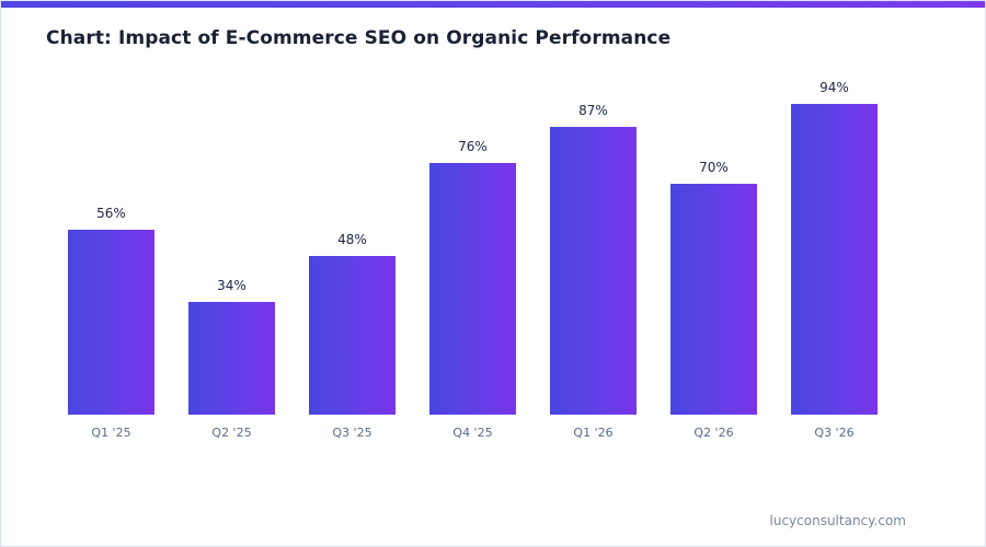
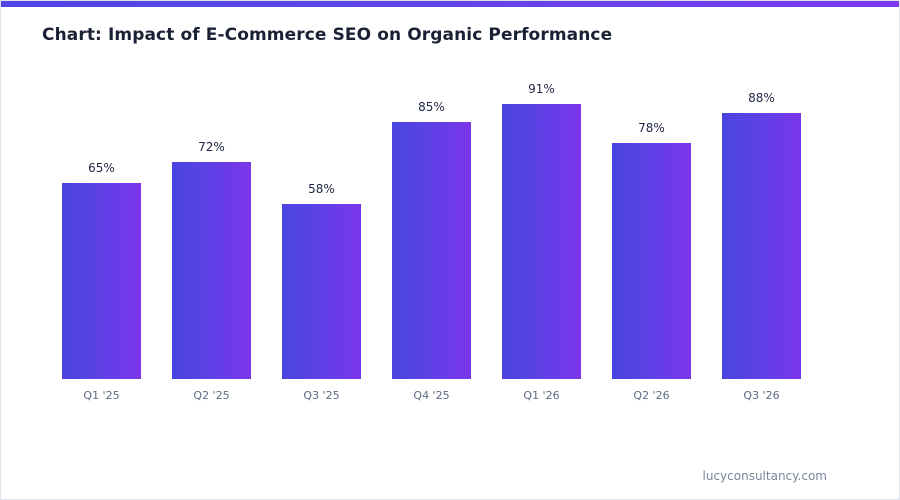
Q1 '25: 56% -> 65%
Q2 '25: 34% -> 72%
Q3 '25: 48% -> 58%
Q4 '25: 76% -> 85%
Q1 '26: 87% -> 91%
Q2 '26: 70% -> 78%
Q3 '26: 94% -> 88%
